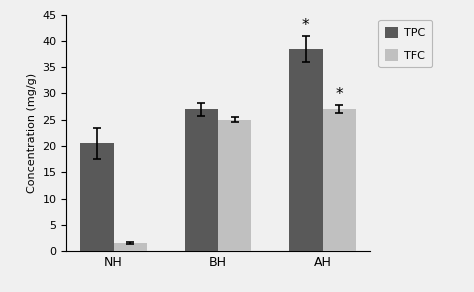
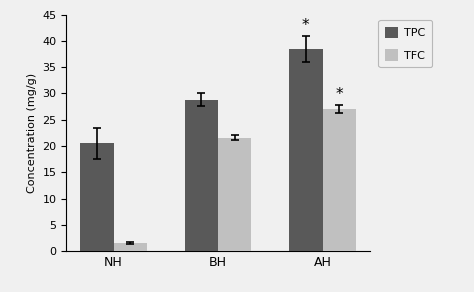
TPC/BH: 27.0 -> 28.8
TFC/BH: 25.0 -> 21.6
